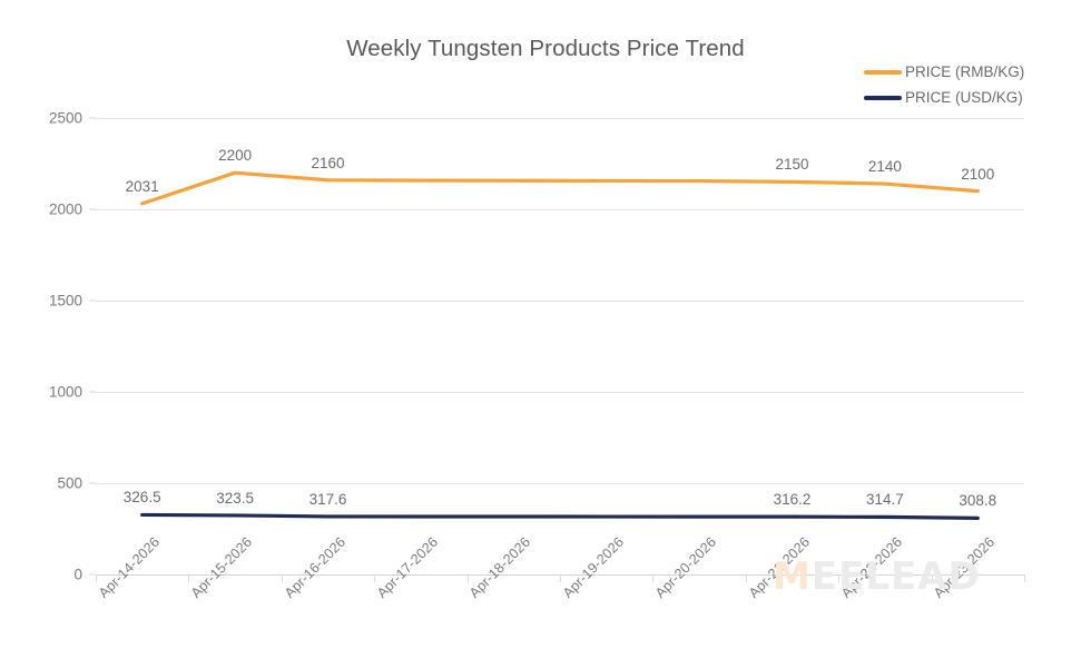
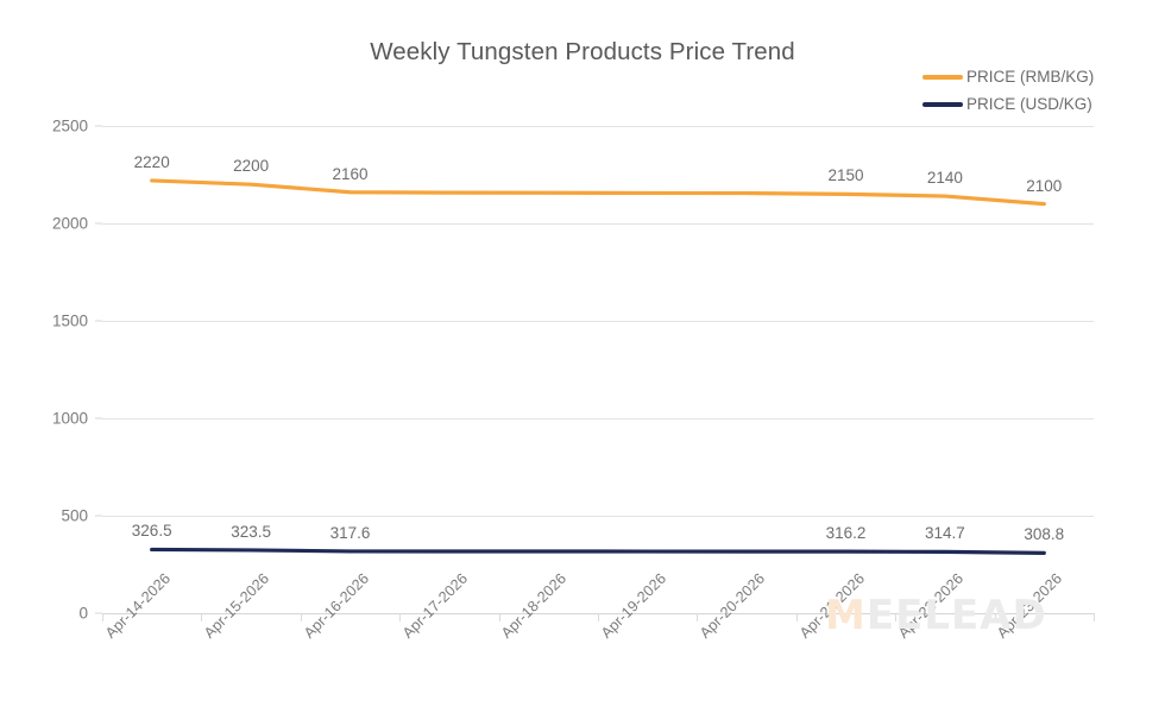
PRICE (RMB/KG)/Apr-14-2026: 2031 -> 2220
